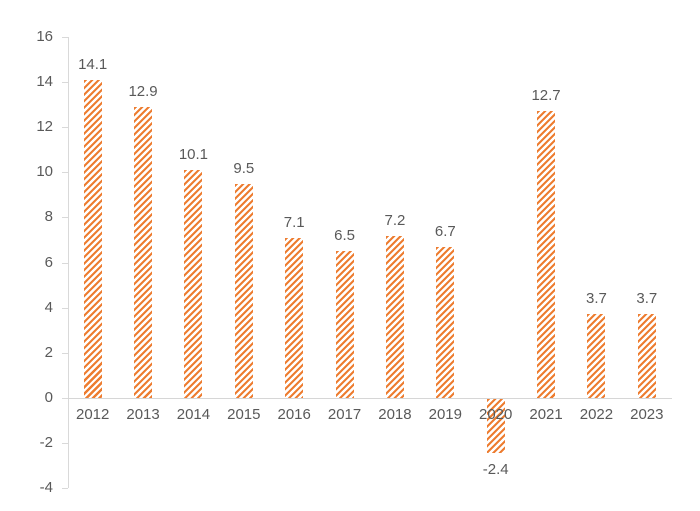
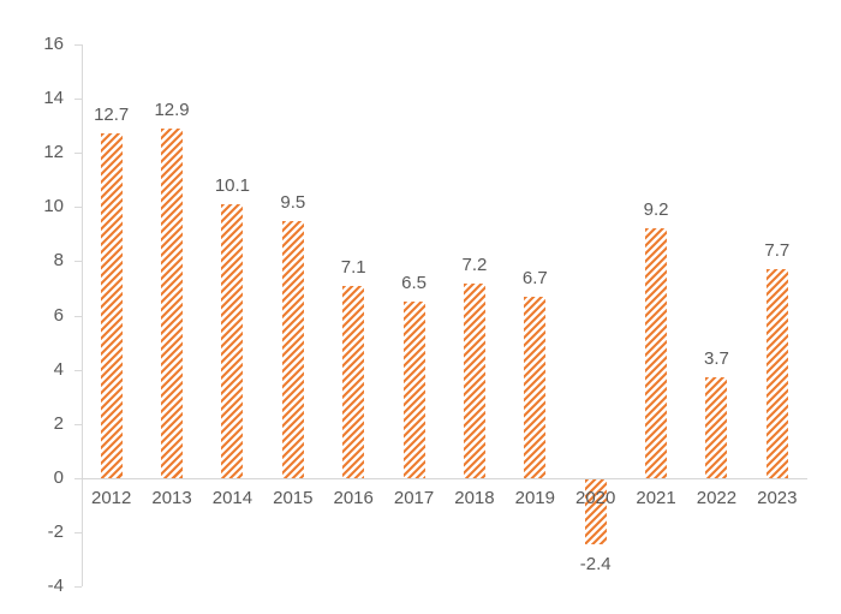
2012: 14.1 -> 12.7
2021: 12.7 -> 9.2
2023: 3.7 -> 7.7
